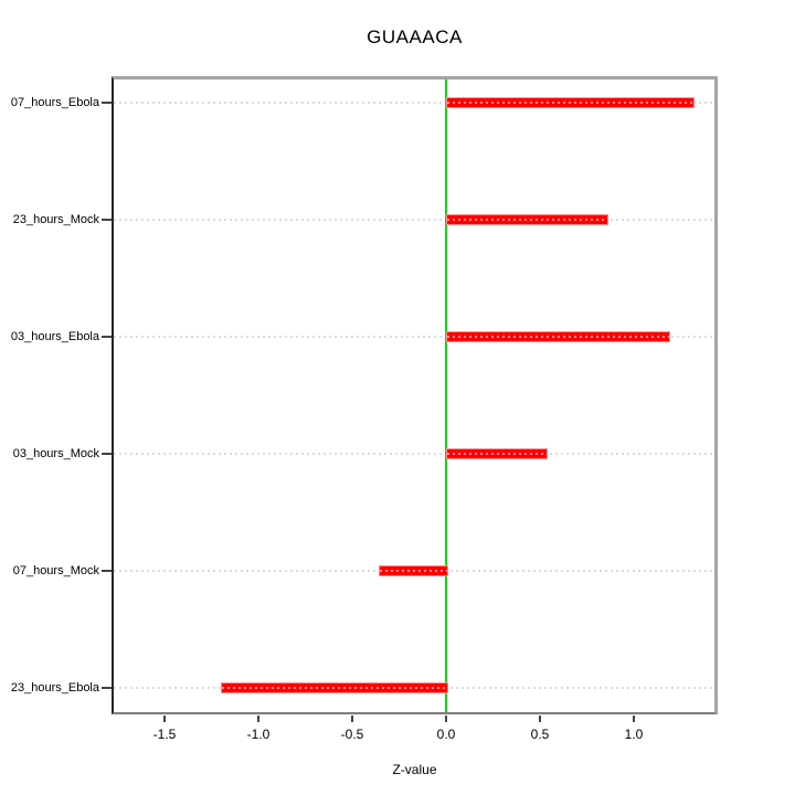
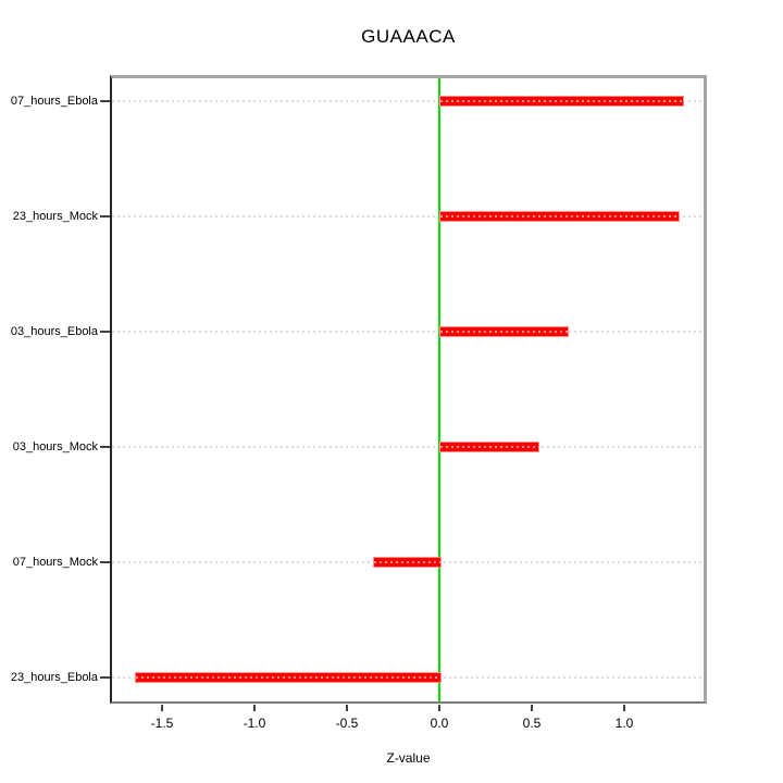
23_hours_Mock: 0.85 -> 1.29
03_hours_Ebola: 1.18 -> 0.69
23_hours_Ebola: -1.20 -> -1.65
